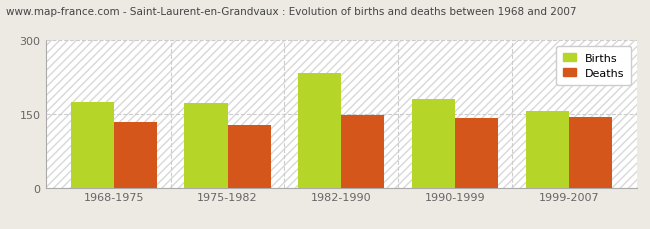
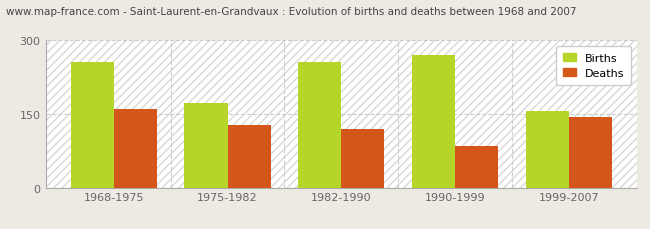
Births/1968-1975: 175 -> 255
Deaths/1968-1975: 133 -> 160
Births/1982-1990: 233 -> 255
Deaths/1982-1990: 147 -> 120
Births/1990-1999: 180 -> 270
Deaths/1990-1999: 141 -> 85
